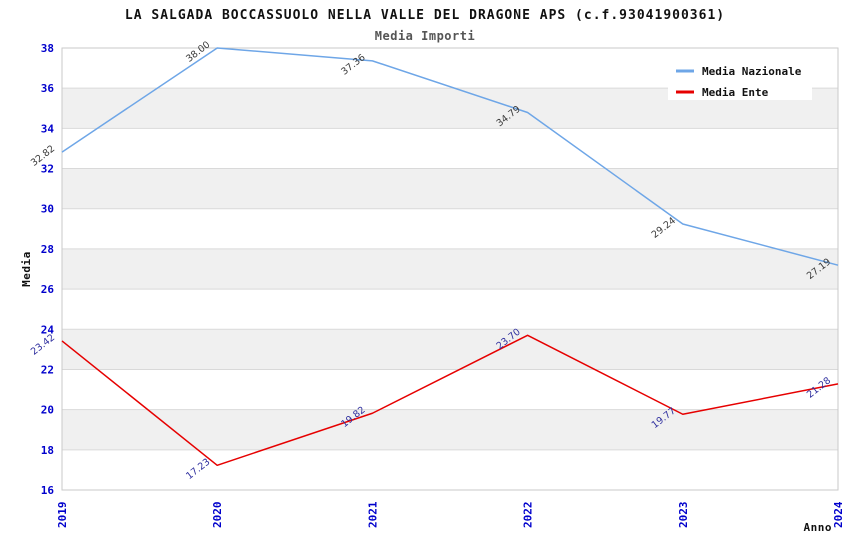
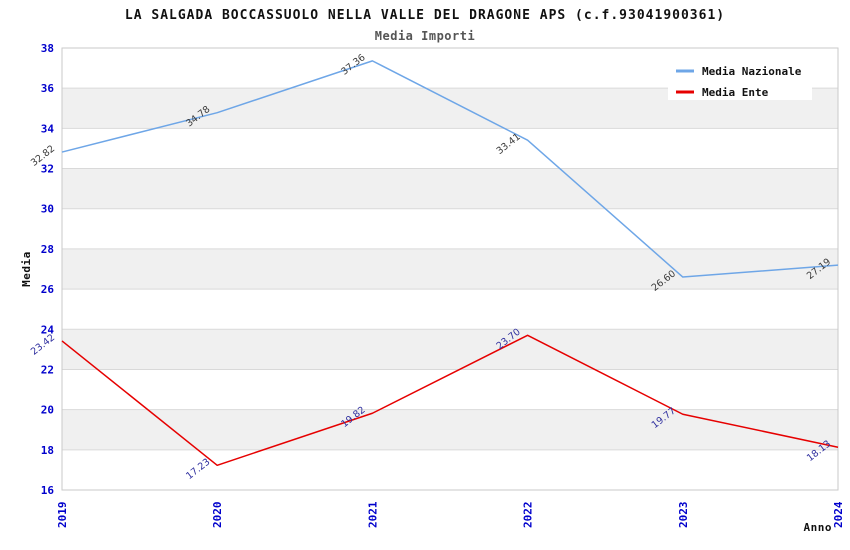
Media Nazionale/2020: 38.00 -> 34.78
Media Nazionale/2022: 34.79 -> 33.41
Media Nazionale/2023: 29.24 -> 26.60
Media Ente/2024: 21.28 -> 18.13
